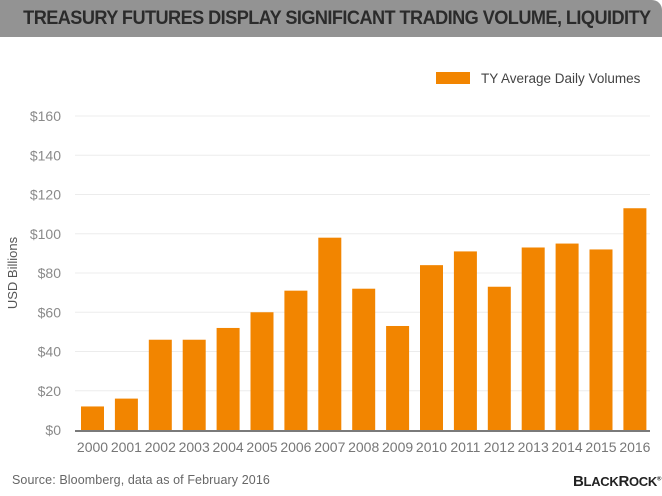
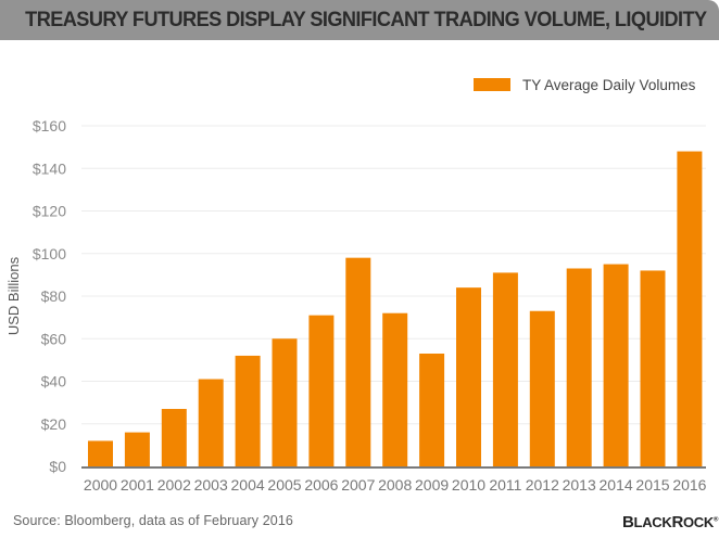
2002: $46 -> $27
2003: $46 -> $41
2016: $113 -> $148
